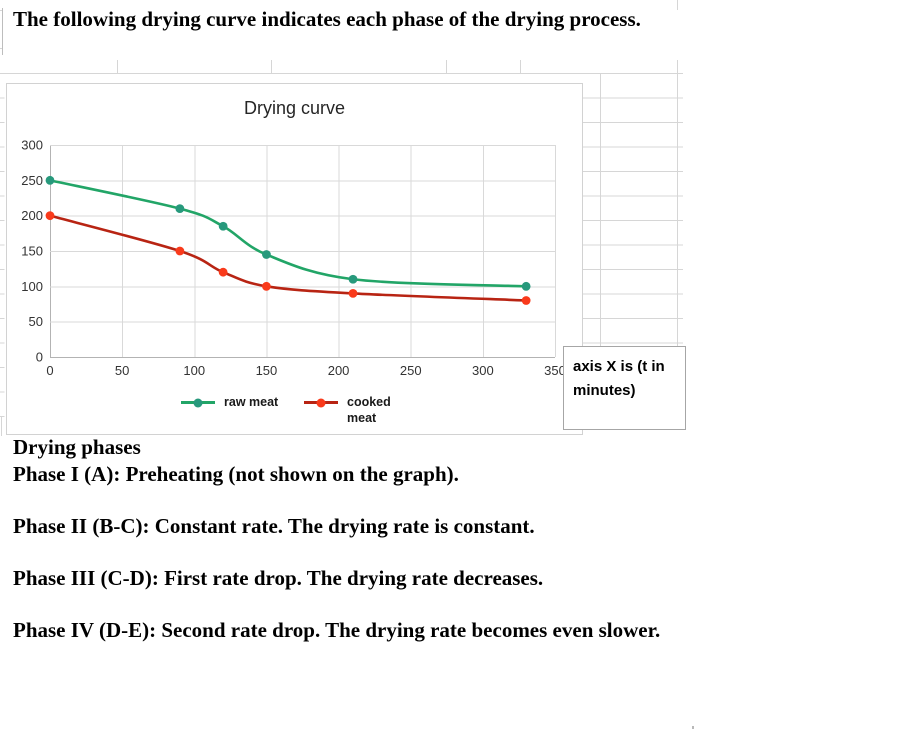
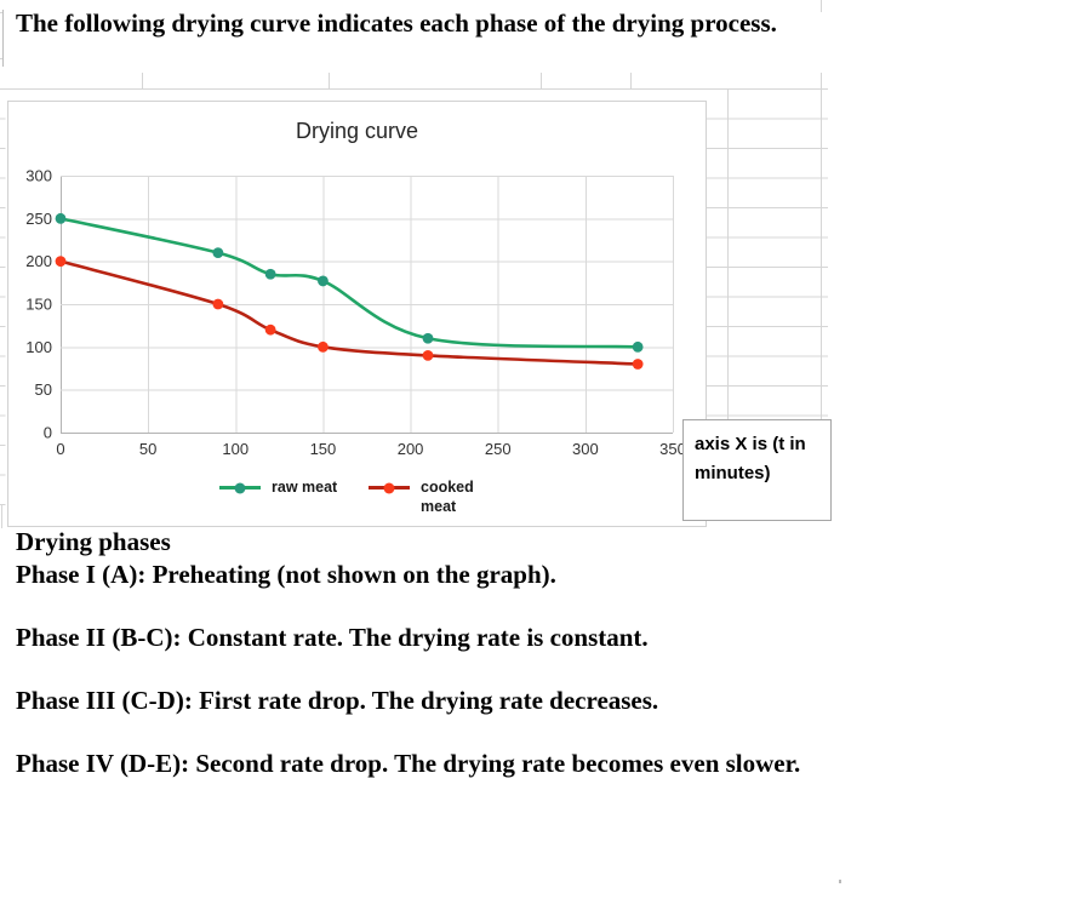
raw meat/150: 145 -> 177
